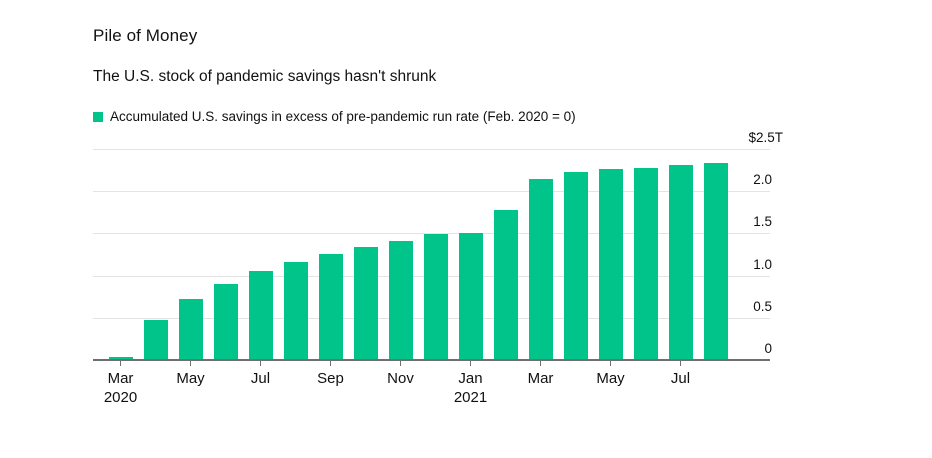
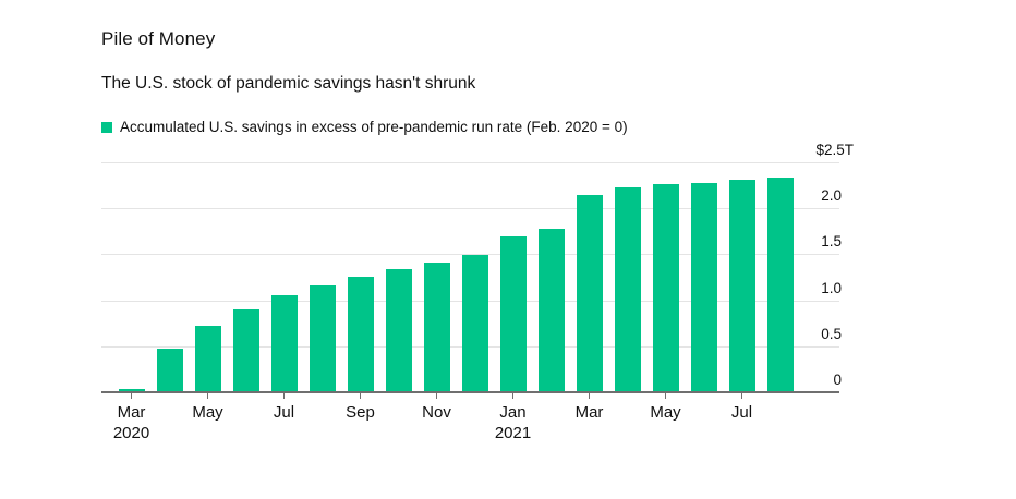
Jan 2021: 1.5 -> 1.7
